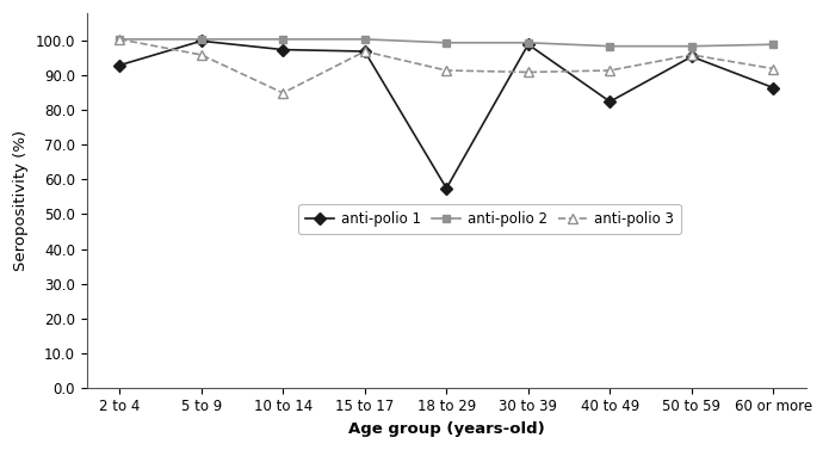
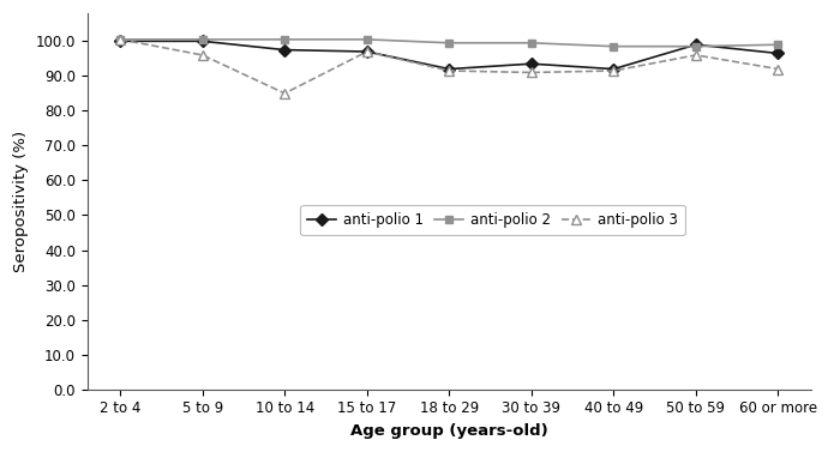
anti-polio 1/2 to 4: 93.0 -> 100.0
anti-polio 1/18 to 29: 57.5 -> 92.0
anti-polio 1/30 to 39: 99.0 -> 93.5
anti-polio 1/40 to 49: 82.5 -> 92.0
anti-polio 1/50 to 59: 95.5 -> 99.0
anti-polio 1/60 or more: 86.5 -> 96.5
